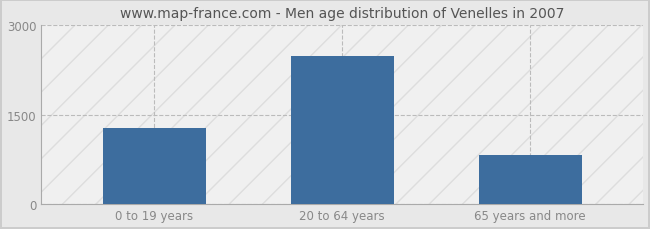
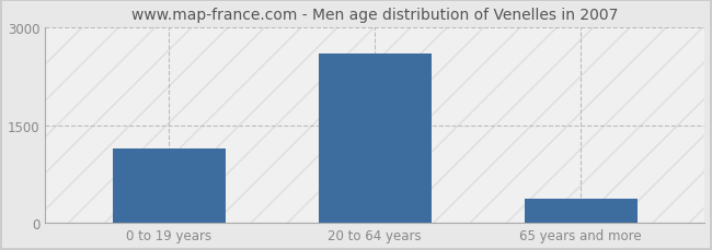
0 to 19 years: 1280 -> 1150
20 to 64 years: 2480 -> 2600
65 years and more: 820 -> 370
